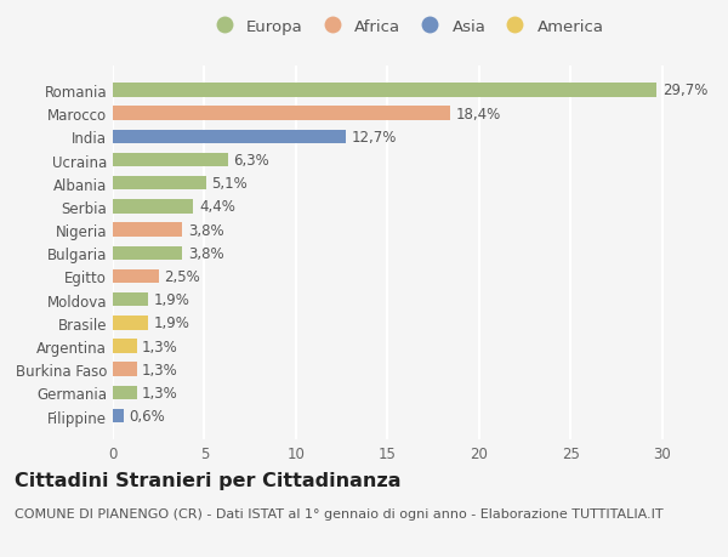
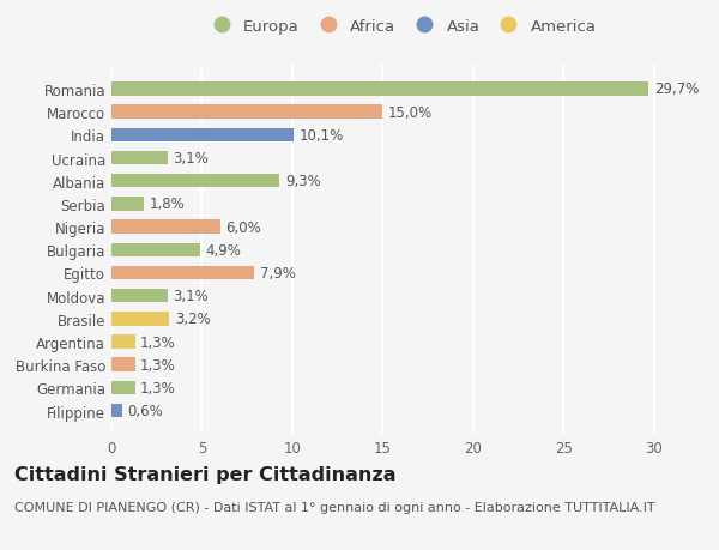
Marocco: 18,4% -> 15,0%
India: 12,7% -> 10,1%
Ucraina: 6,3% -> 3,1%
Albania: 5,1% -> 9,3%
Serbia: 4,4% -> 1,8%
Nigeria: 3,8% -> 6,0%
Bulgaria: 3,8% -> 4,9%
Egitto: 2,5% -> 7,9%
Moldova: 1,9% -> 3,1%
Brasile: 1,9% -> 3,2%
